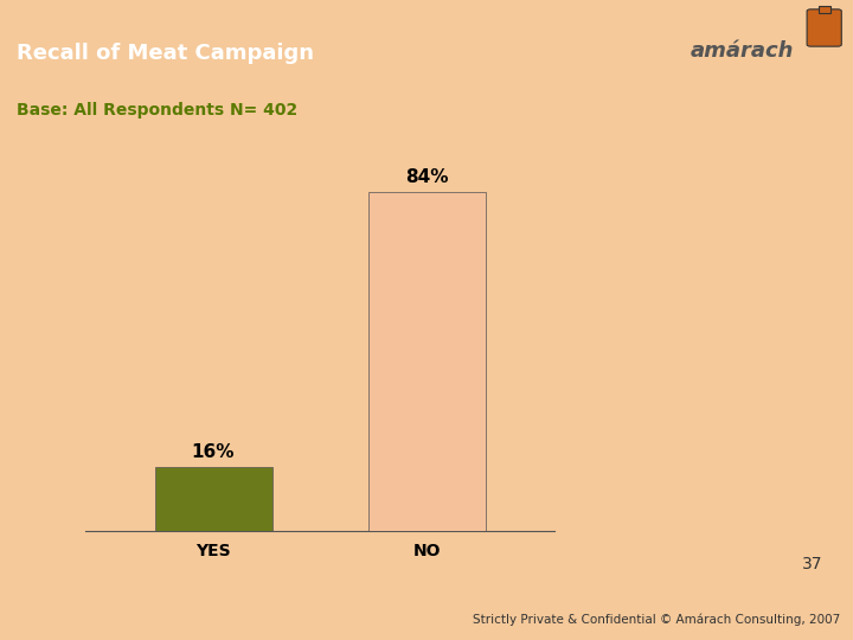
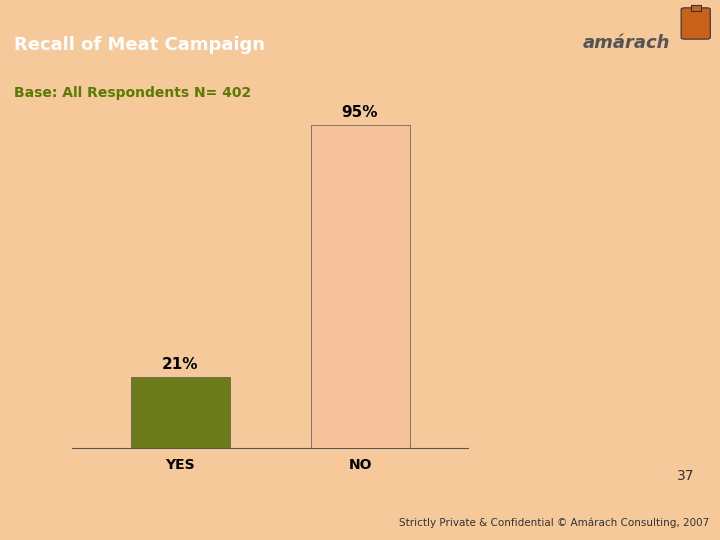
YES: 16% -> 21%
NO: 84% -> 95%
